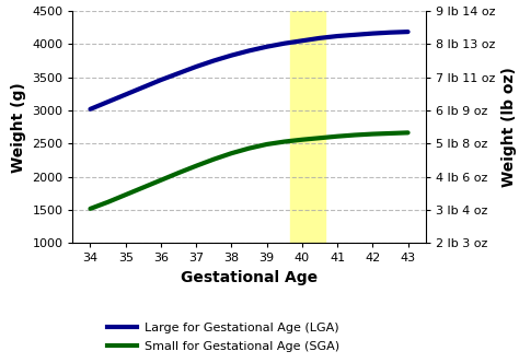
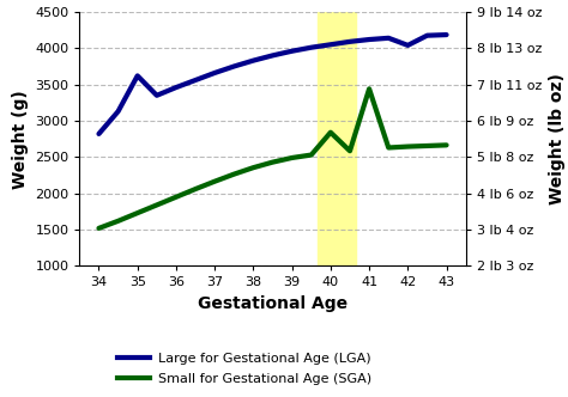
Large for Gestational Age (LGA)/34: 3020 -> 2820
Large for Gestational Age (LGA)/35: 3240 -> 3620
Small for Gestational Age (SGA)/40: 2560 -> 2840
Small for Gestational Age (SGA)/41: 2610 -> 3440
Large for Gestational Age (LGA)/42: 4160 -> 4040
